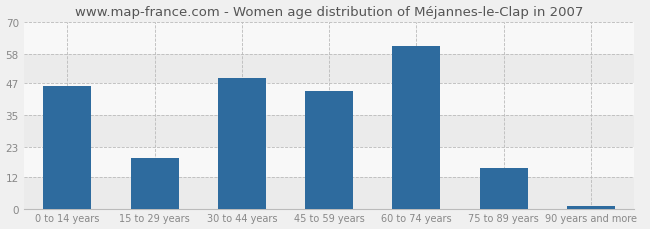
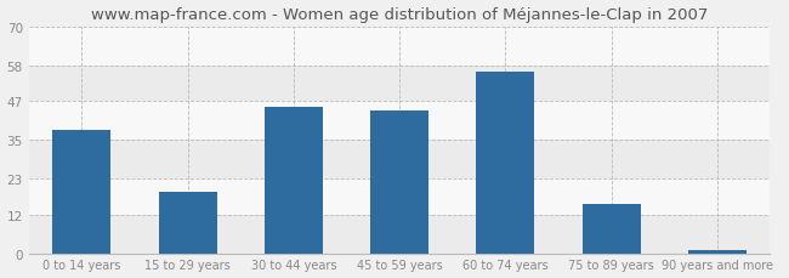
0 to 14 years: 46 -> 38
30 to 44 years: 49 -> 45
60 to 74 years: 61 -> 56
